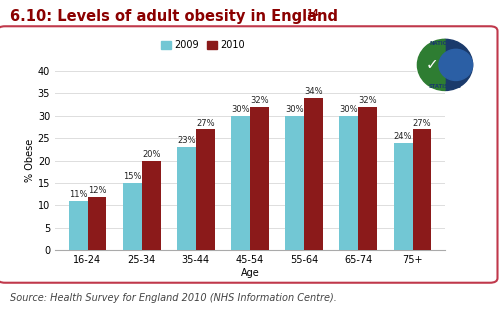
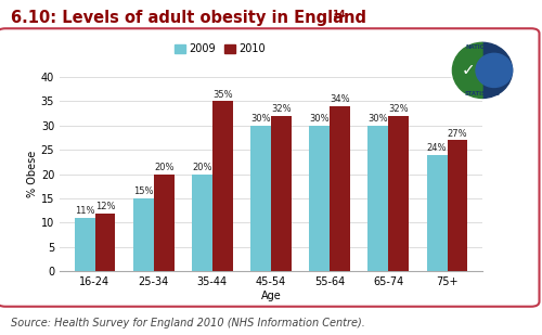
2009/35-44: 23% -> 20%
2010/35-44: 27% -> 35%
